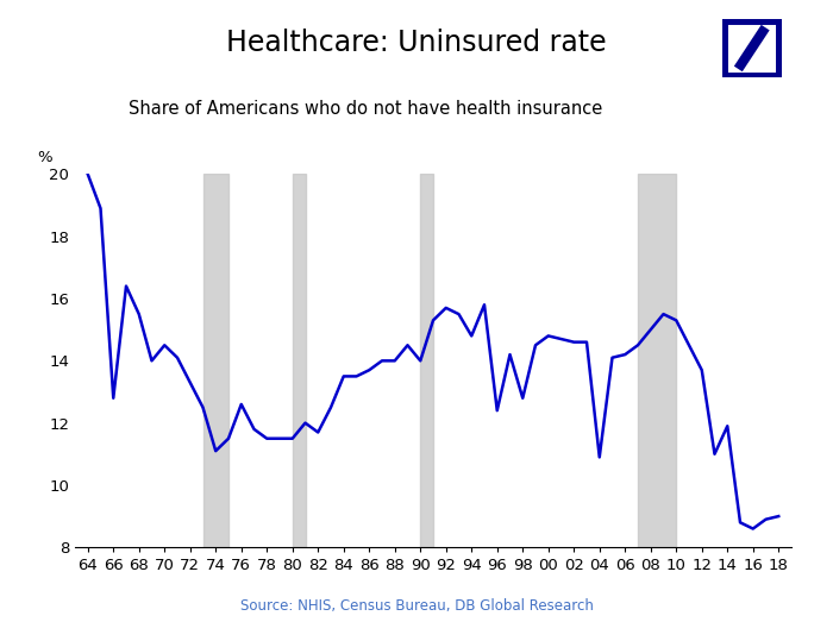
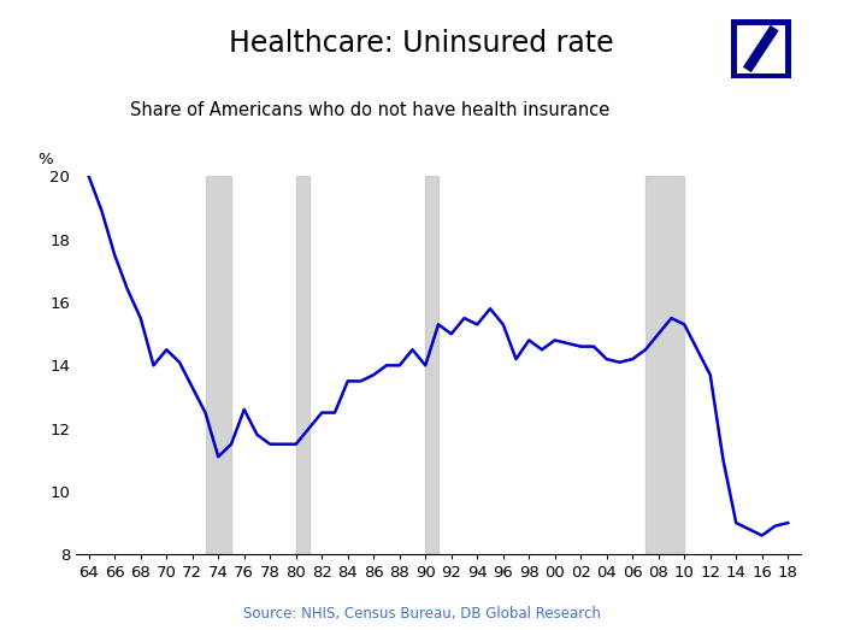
66: 12.8 -> 17.5
82: 11.7 -> 12.5
92: 15.7 -> 15.0
94: 14.8 -> 15.3
96: 12.4 -> 15.3
98: 12.8 -> 14.8
04: 10.9 -> 14.2
14: 11.9 -> 9.0
